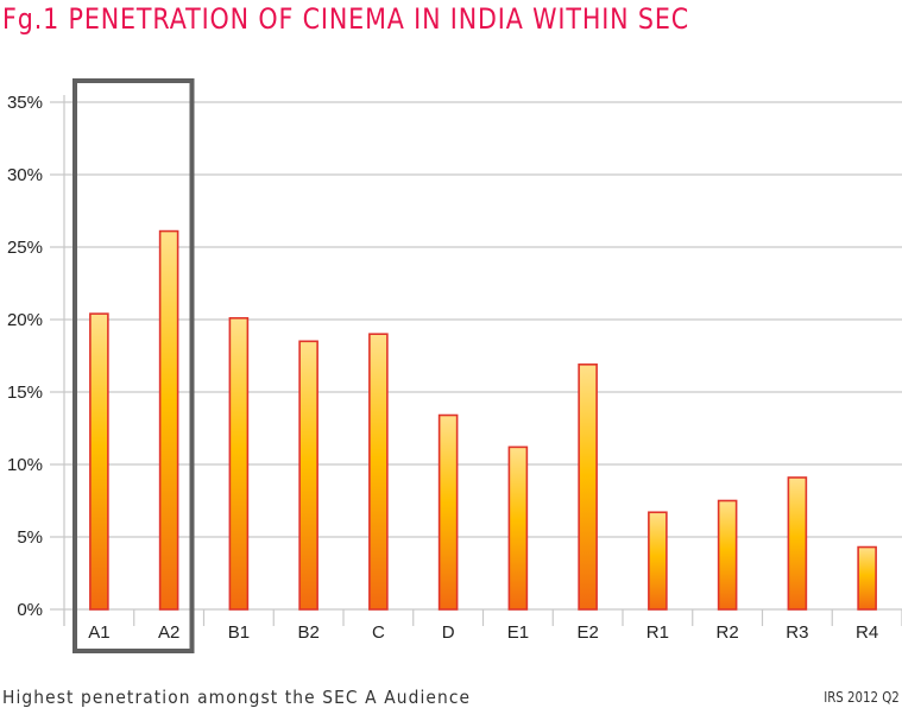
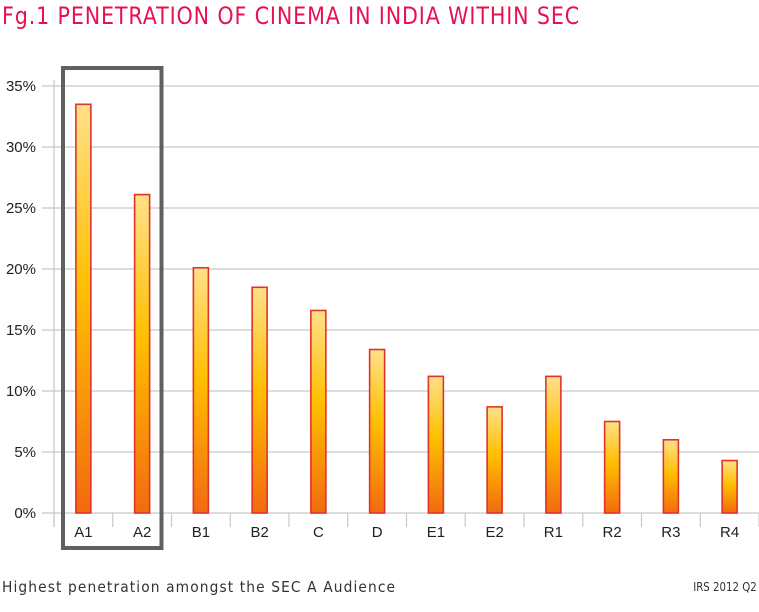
A1: 20.4% -> 33.5%
C: 19.0% -> 16.6%
E2: 16.9% -> 8.7%
R1: 6.7% -> 11.2%
R3: 9.1% -> 6.0%
